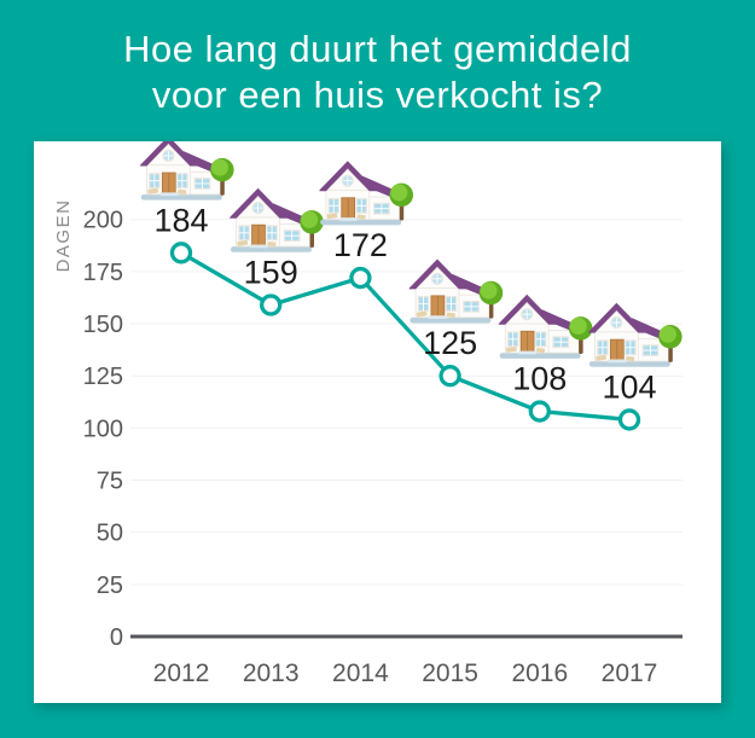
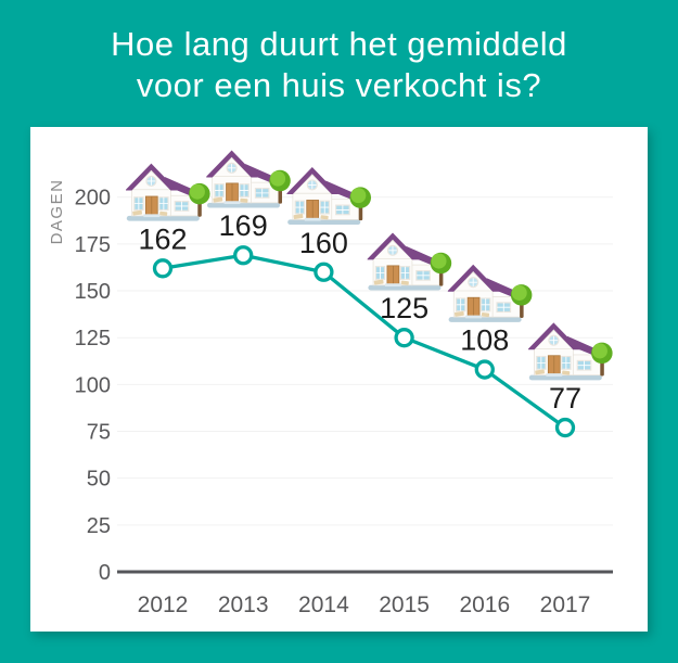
2012: 184 -> 162
2013: 159 -> 169
2014: 172 -> 160
2017: 104 -> 77
